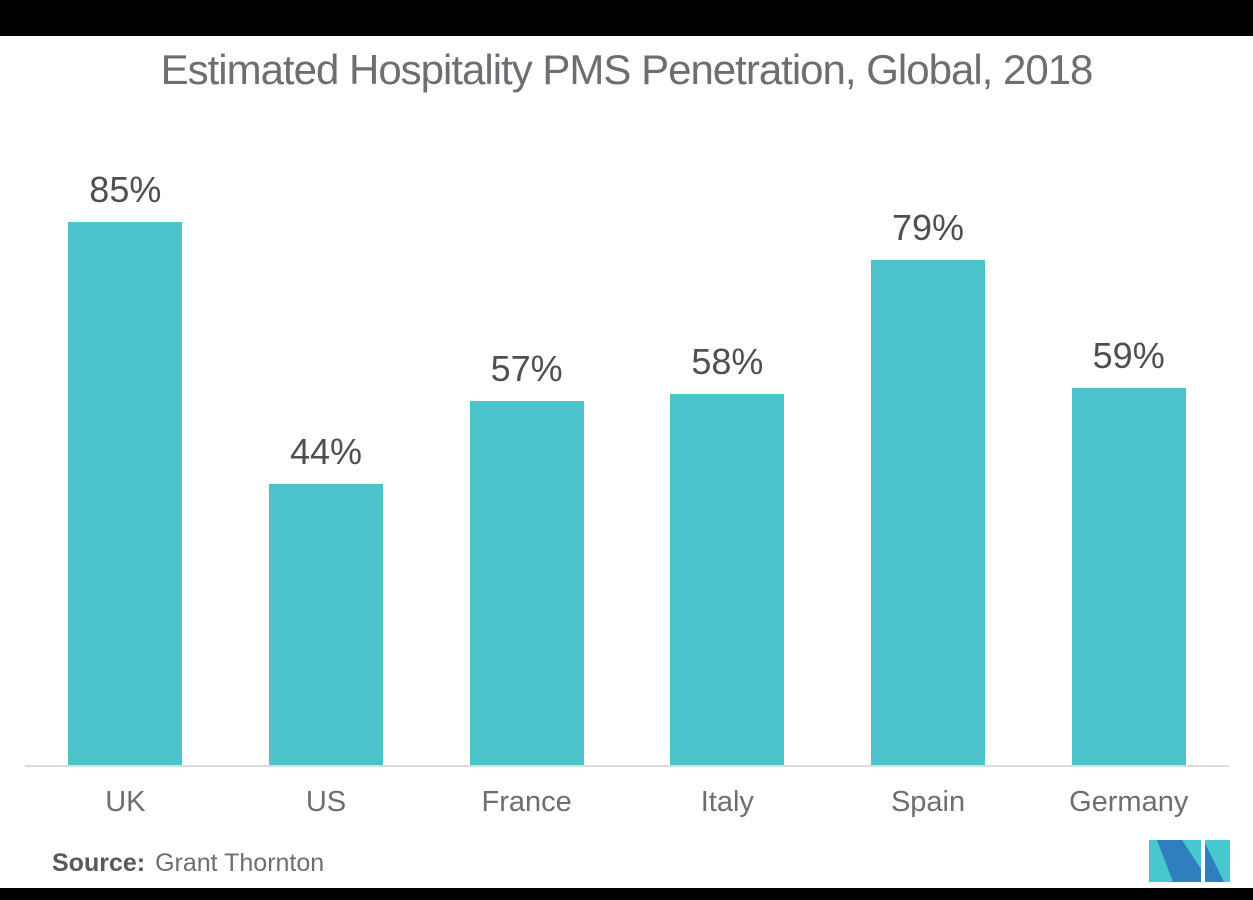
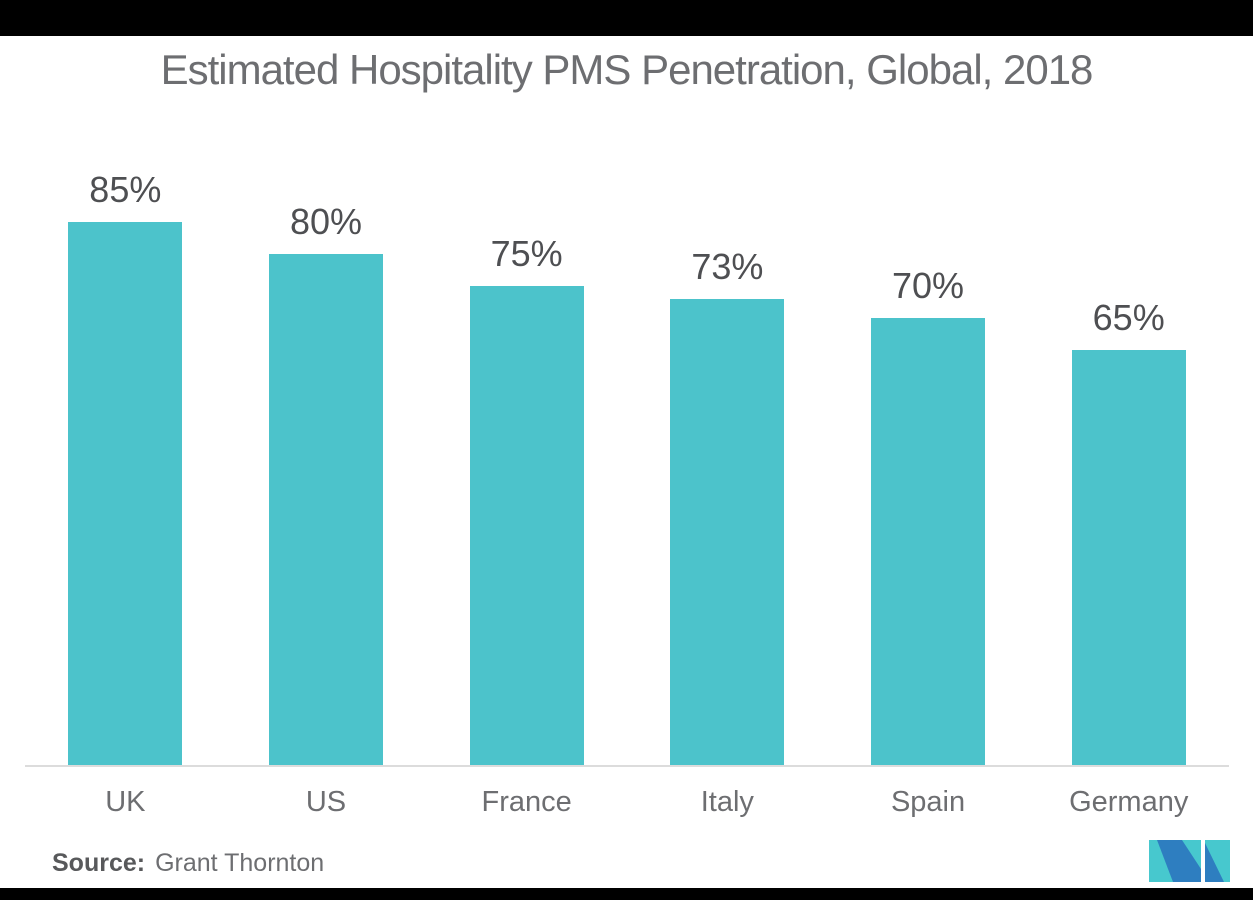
US: 44% -> 80%
France: 57% -> 75%
Italy: 58% -> 73%
Spain: 79% -> 70%
Germany: 59% -> 65%
